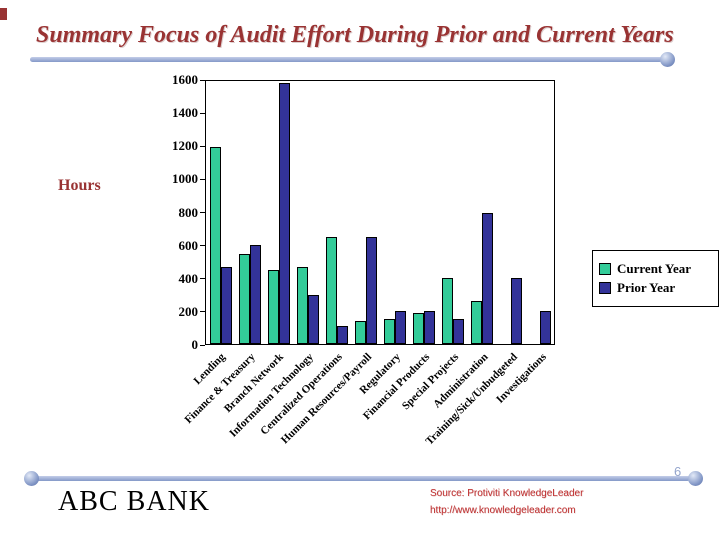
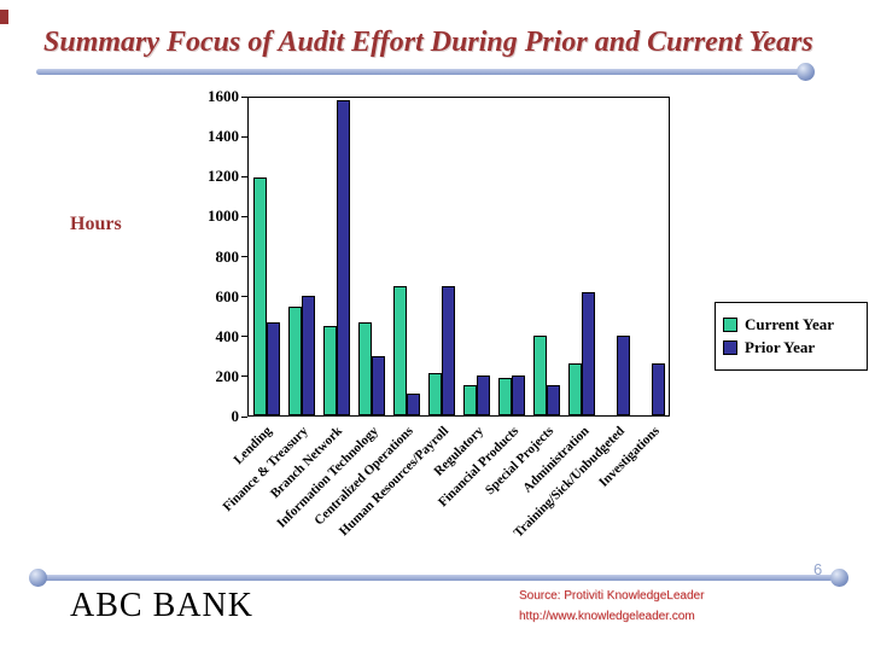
Current Year/Human Resources/Payroll: 140 -> 210
Prior Year/Administration: 800 -> 620
Prior Year/Investigations: 200 -> 260
